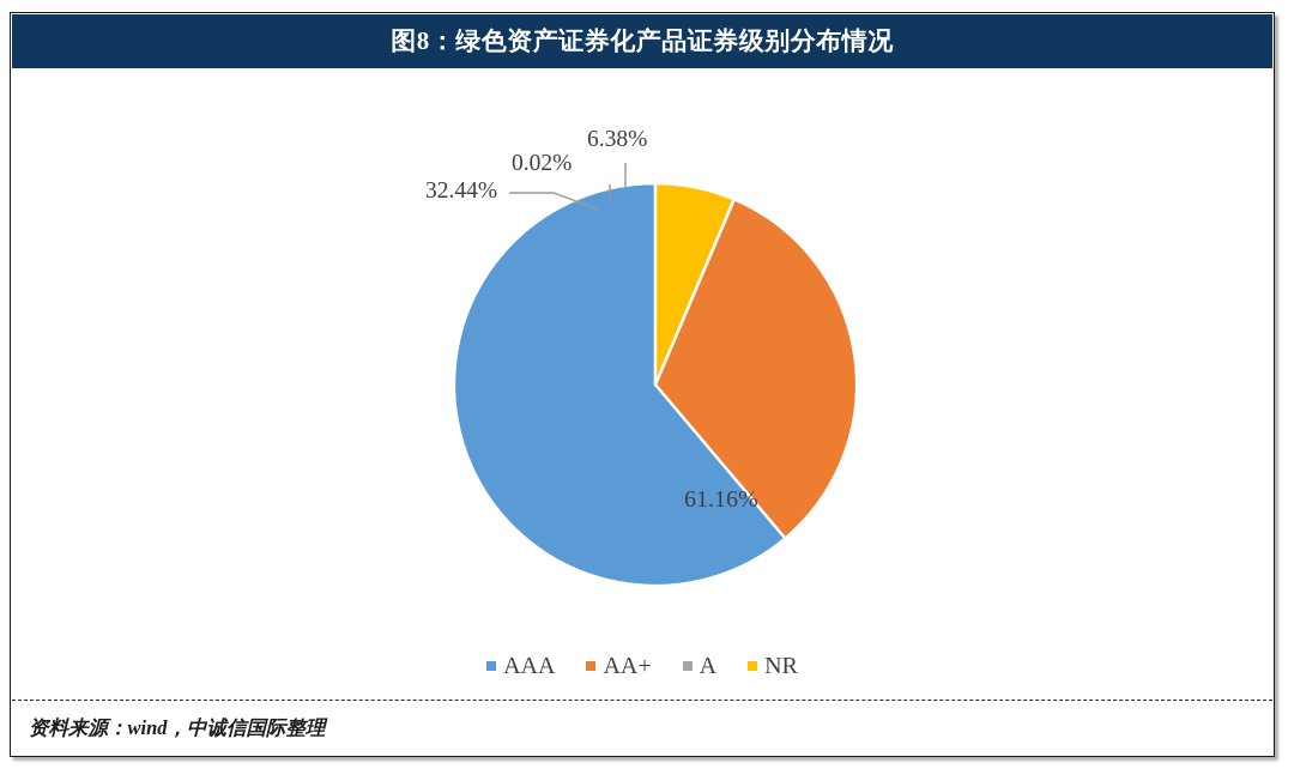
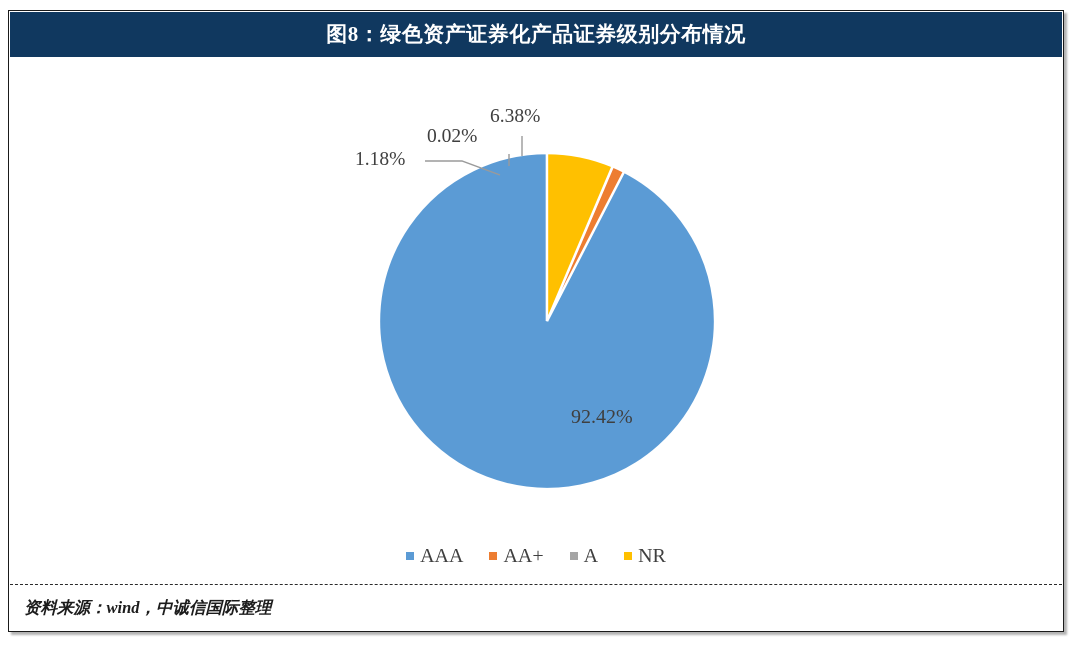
AAA: 61.16% -> 92.42%
AA+: 32.44% -> 1.18%
